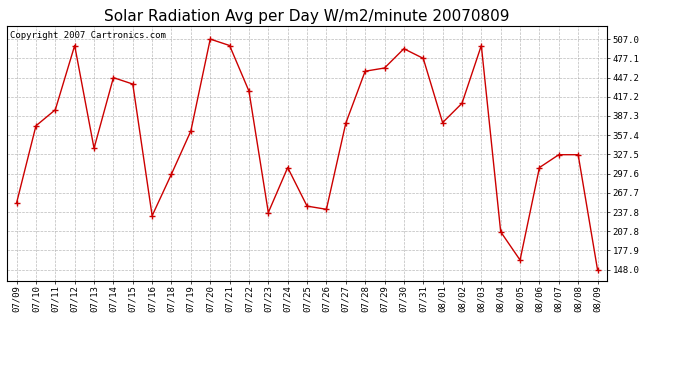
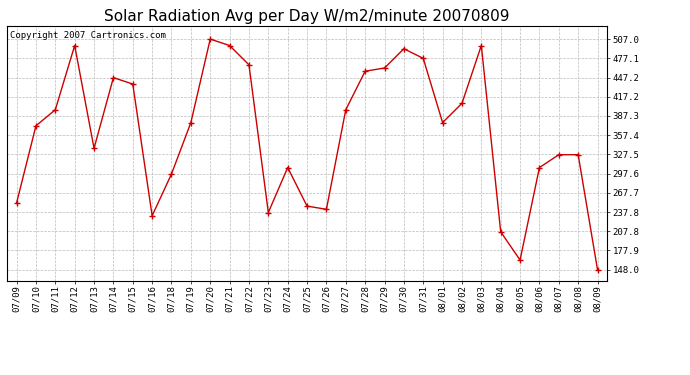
07/19: 364 -> 377
07/22: 426 -> 467
07/27: 376 -> 397
